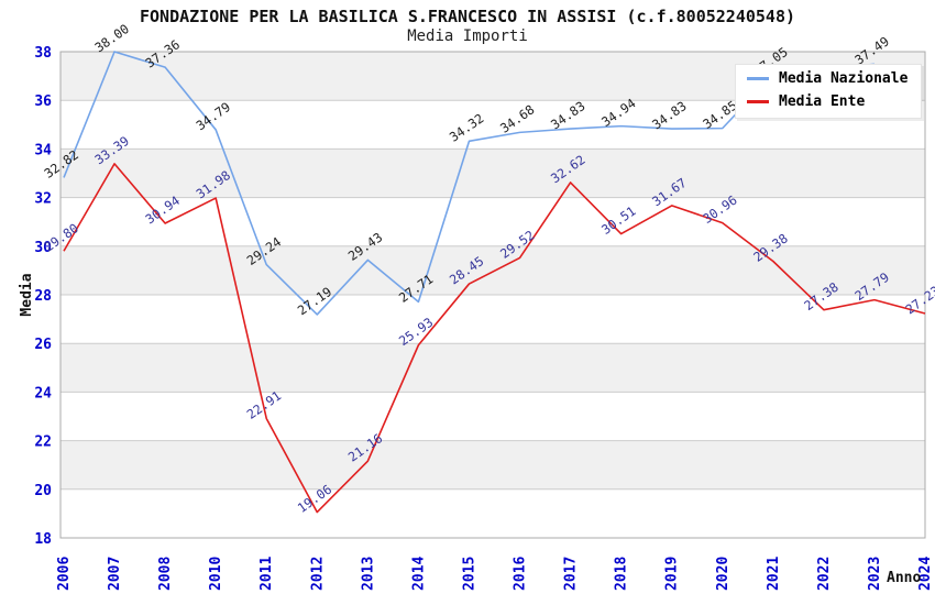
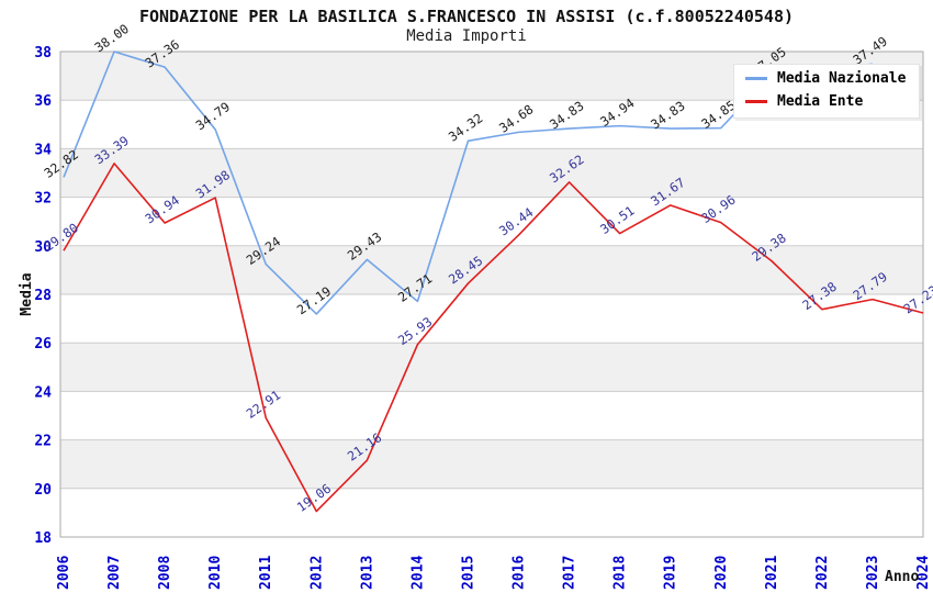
Media Ente/2016: 29.52 -> 30.44
